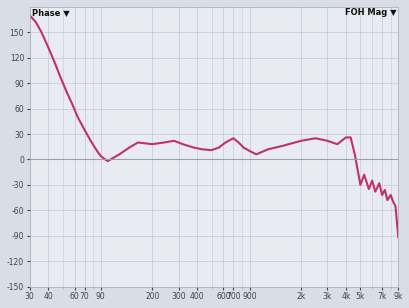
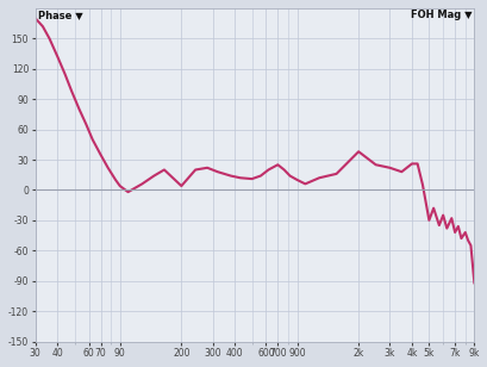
200: 18 -> 4
2k: 22 -> 38
